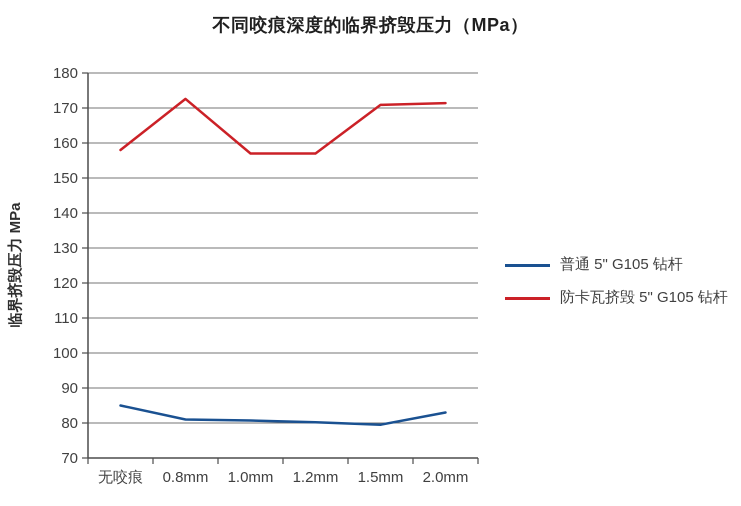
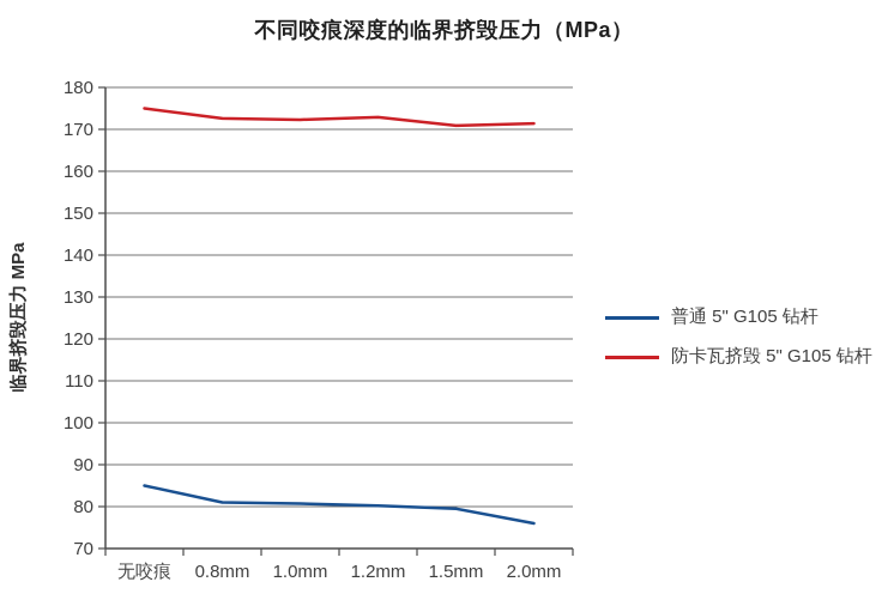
防卡瓦挤毁 5" G105 钻杆/无咬痕: 158 -> 175
防卡瓦挤毁 5" G105 钻杆/1.0mm: 157 -> 172
防卡瓦挤毁 5" G105 钻杆/1.2mm: 157 -> 173
普通 5" G105 钻杆/2.0mm: 83 -> 76
